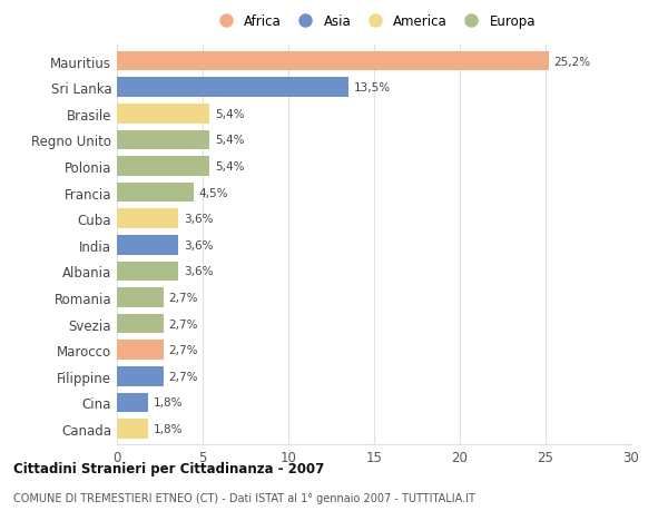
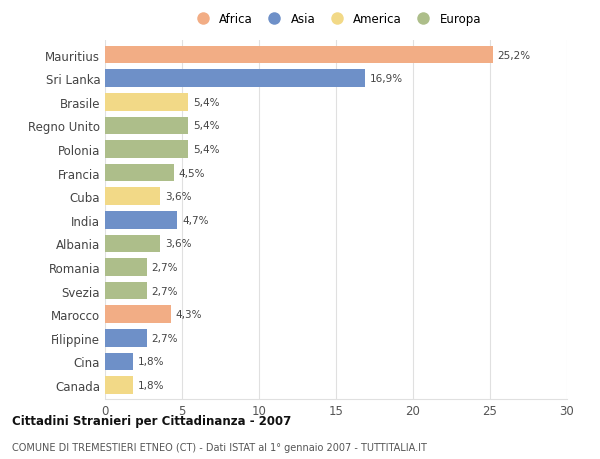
Sri Lanka: 13,5% -> 16,9%
India: 3,6% -> 4,7%
Marocco: 2,7% -> 4,3%
